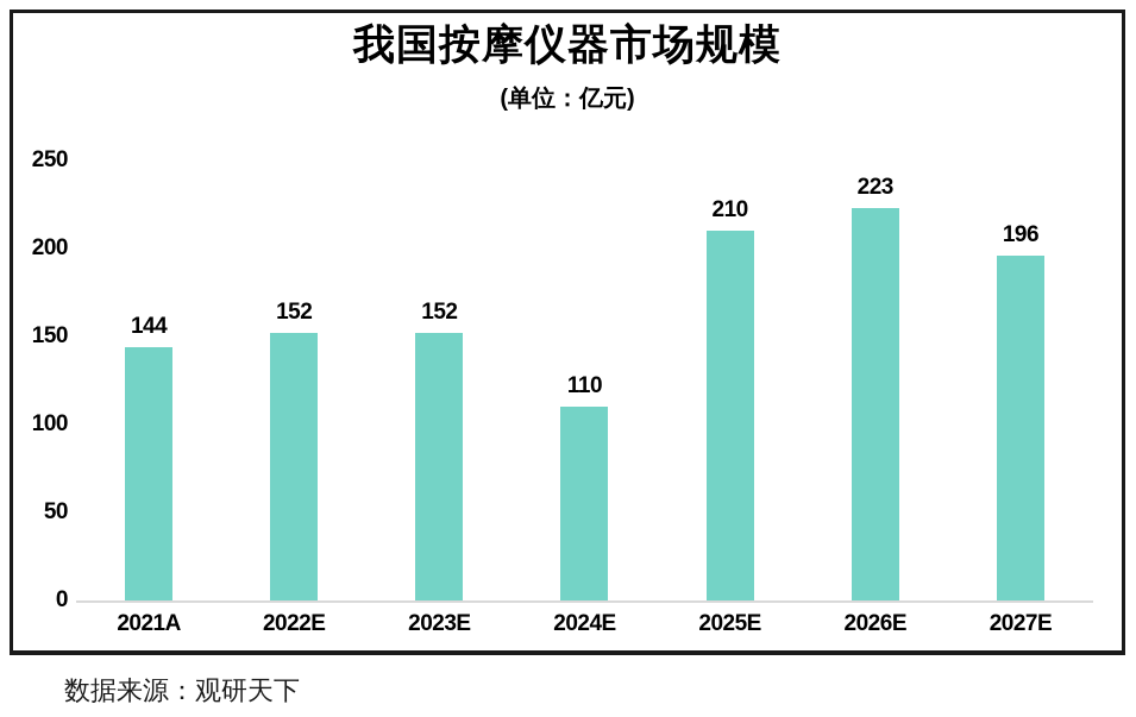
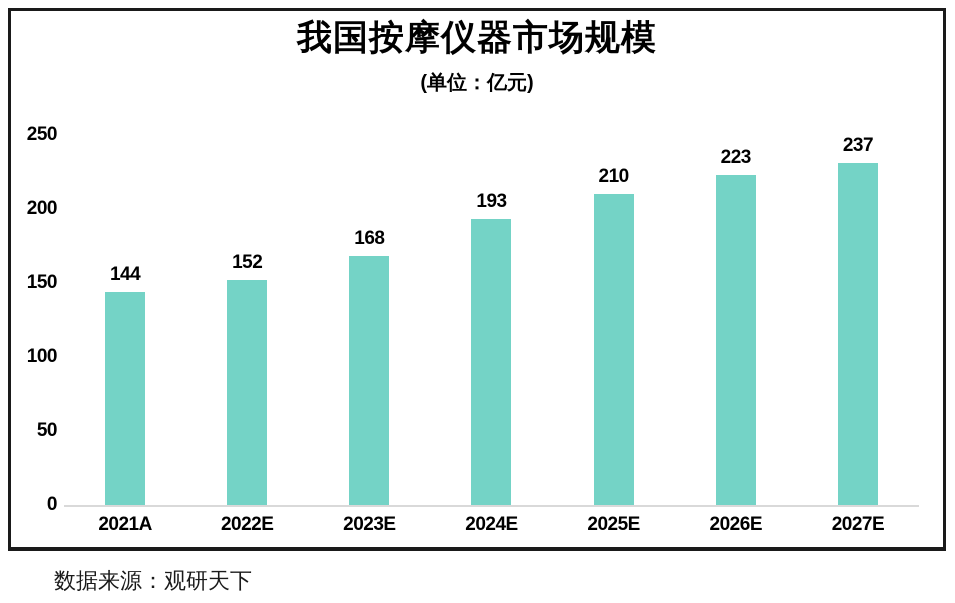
2023E: 152 -> 168
2024E: 110 -> 193
2027E: 196 -> 237
